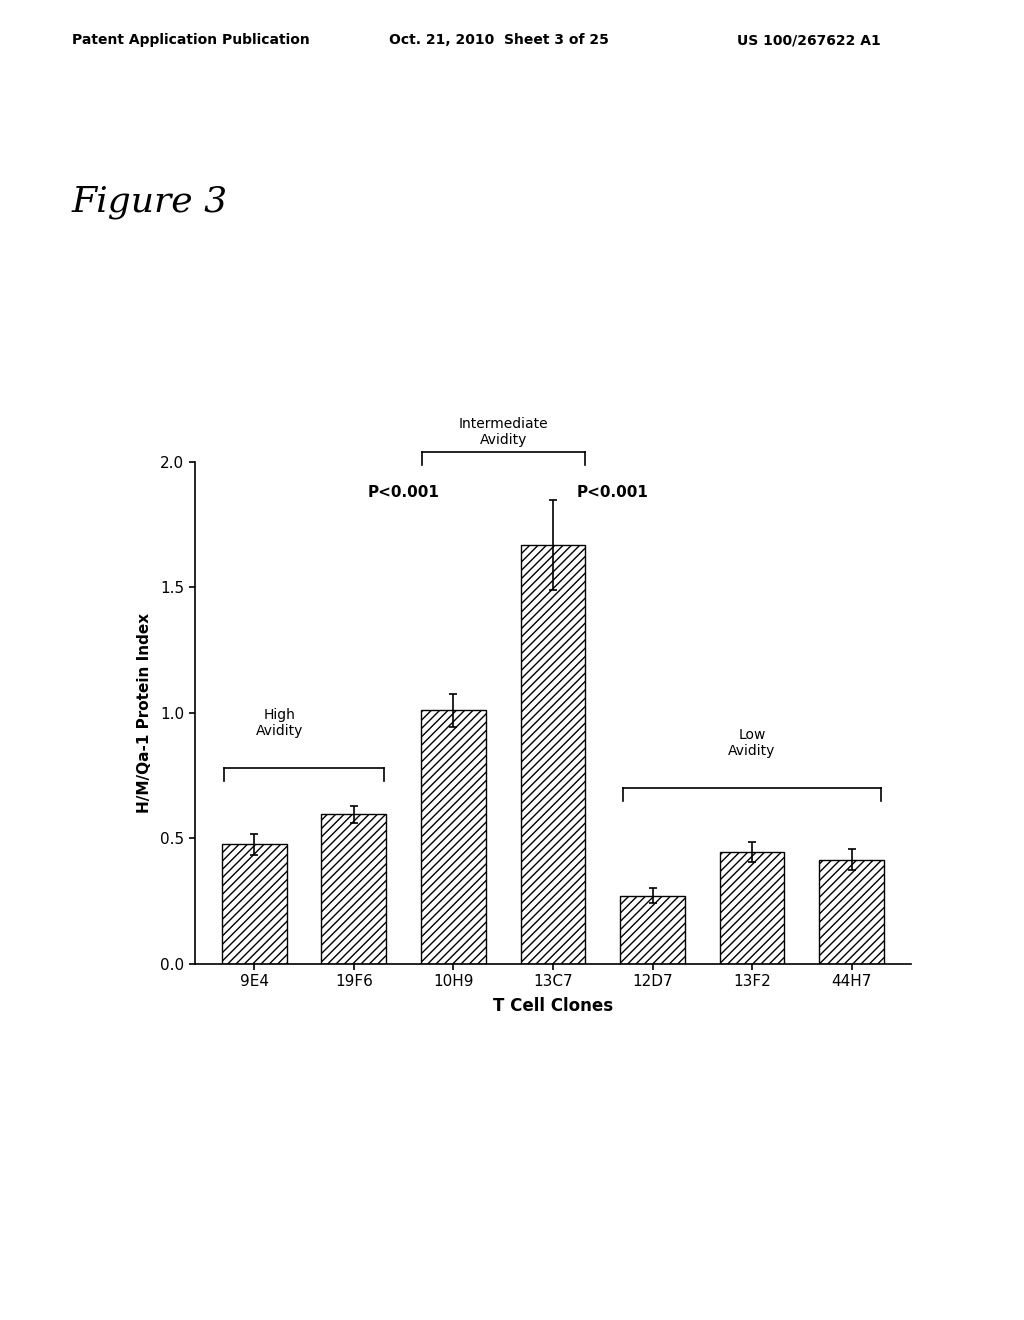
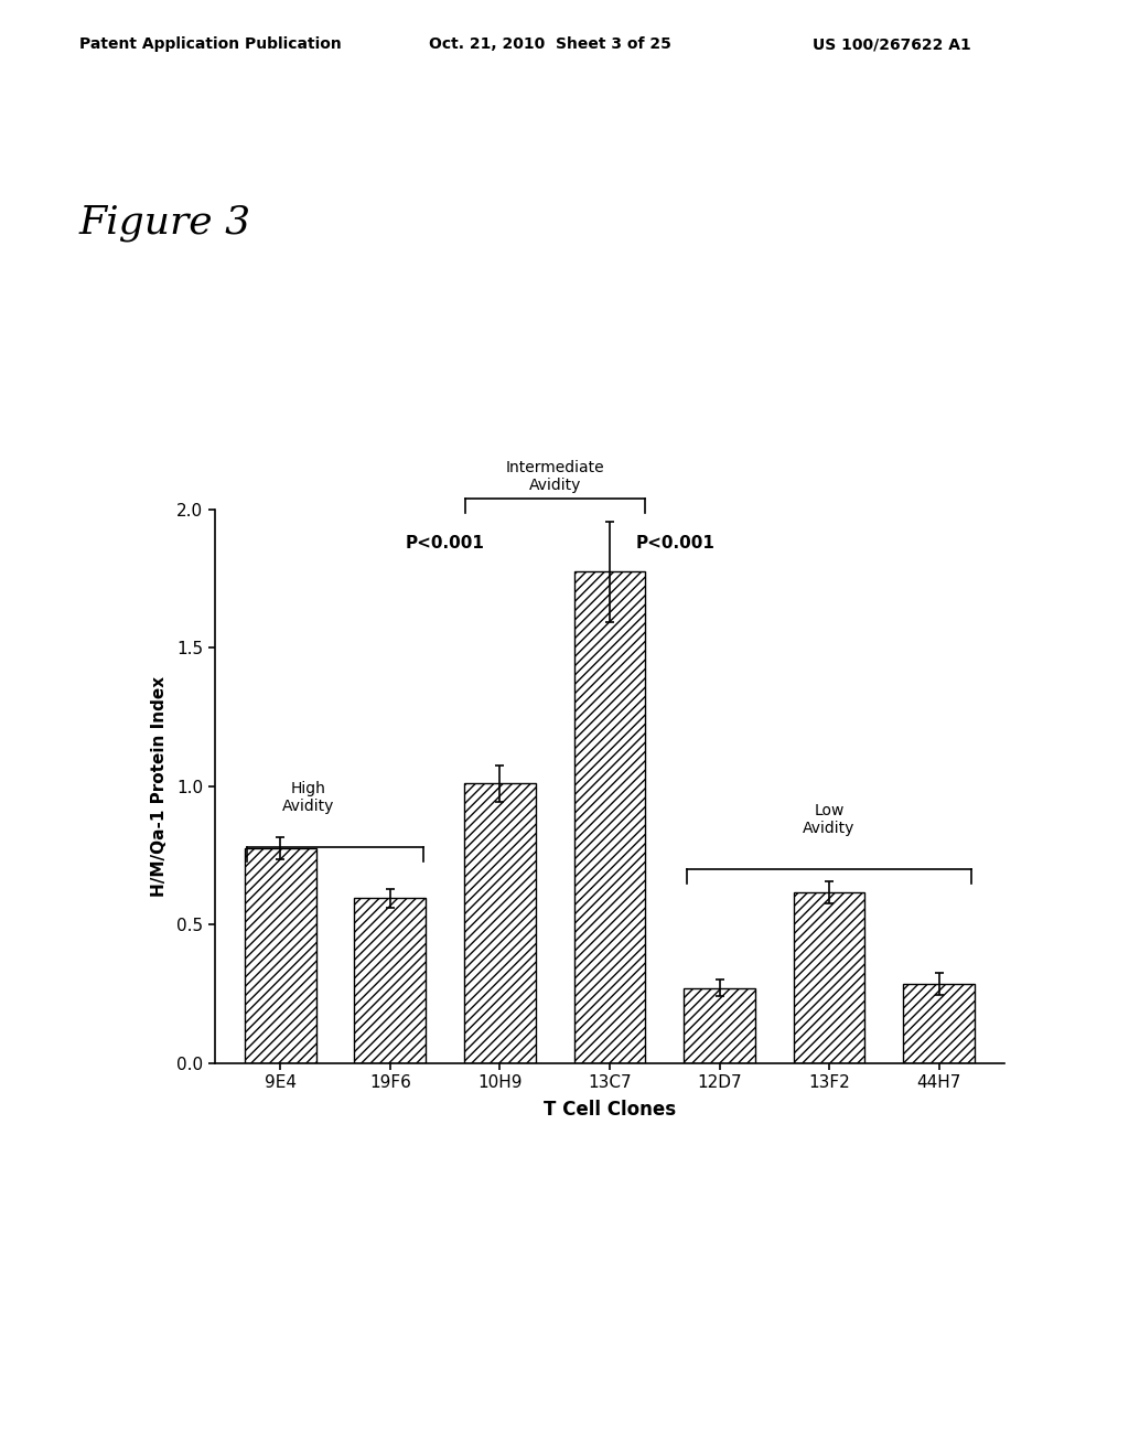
9E4: 0.475 -> 0.775
13C7: 1.670 -> 1.775
13F2: 0.445 -> 0.615
44H7: 0.415 -> 0.285
